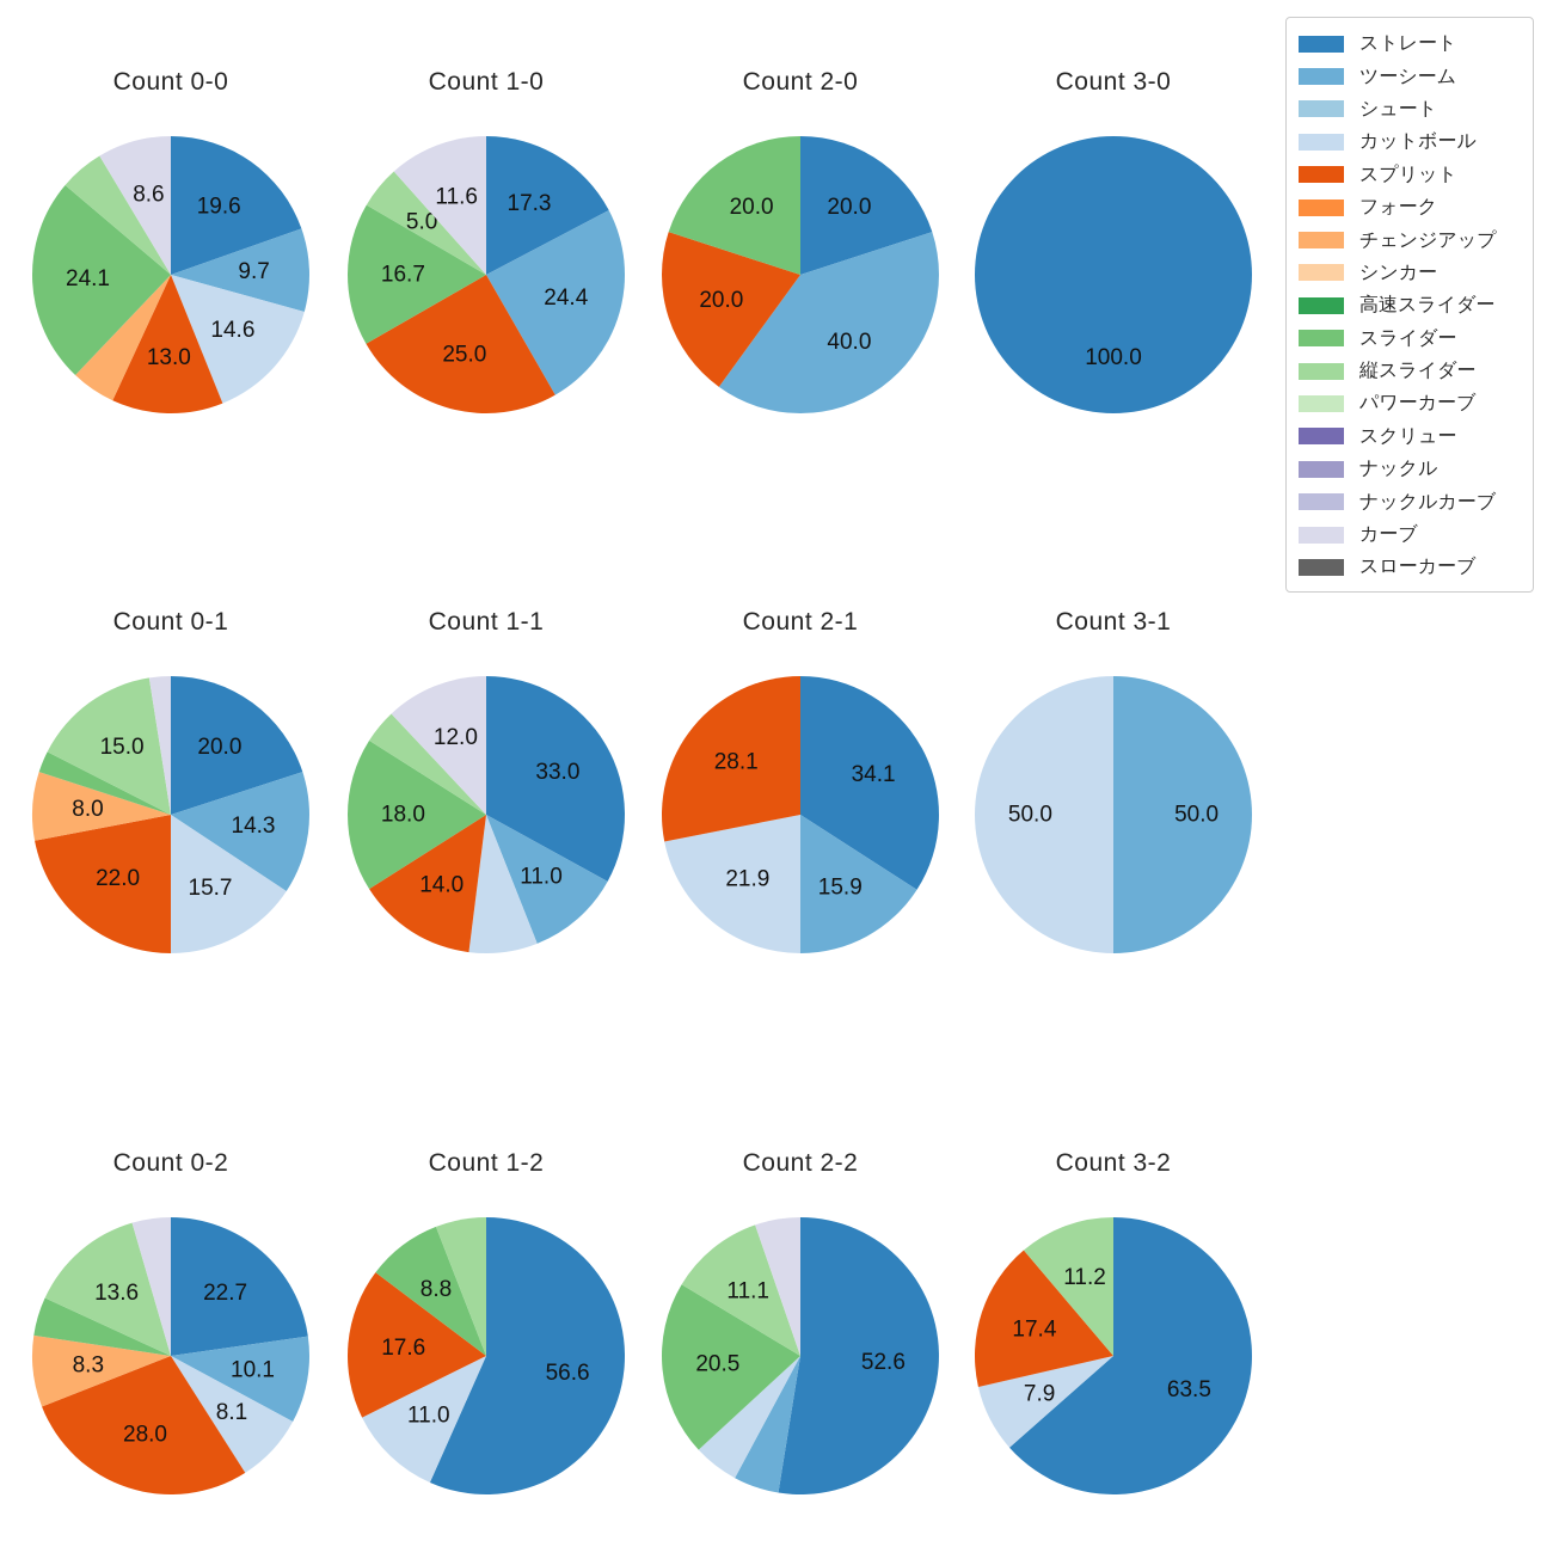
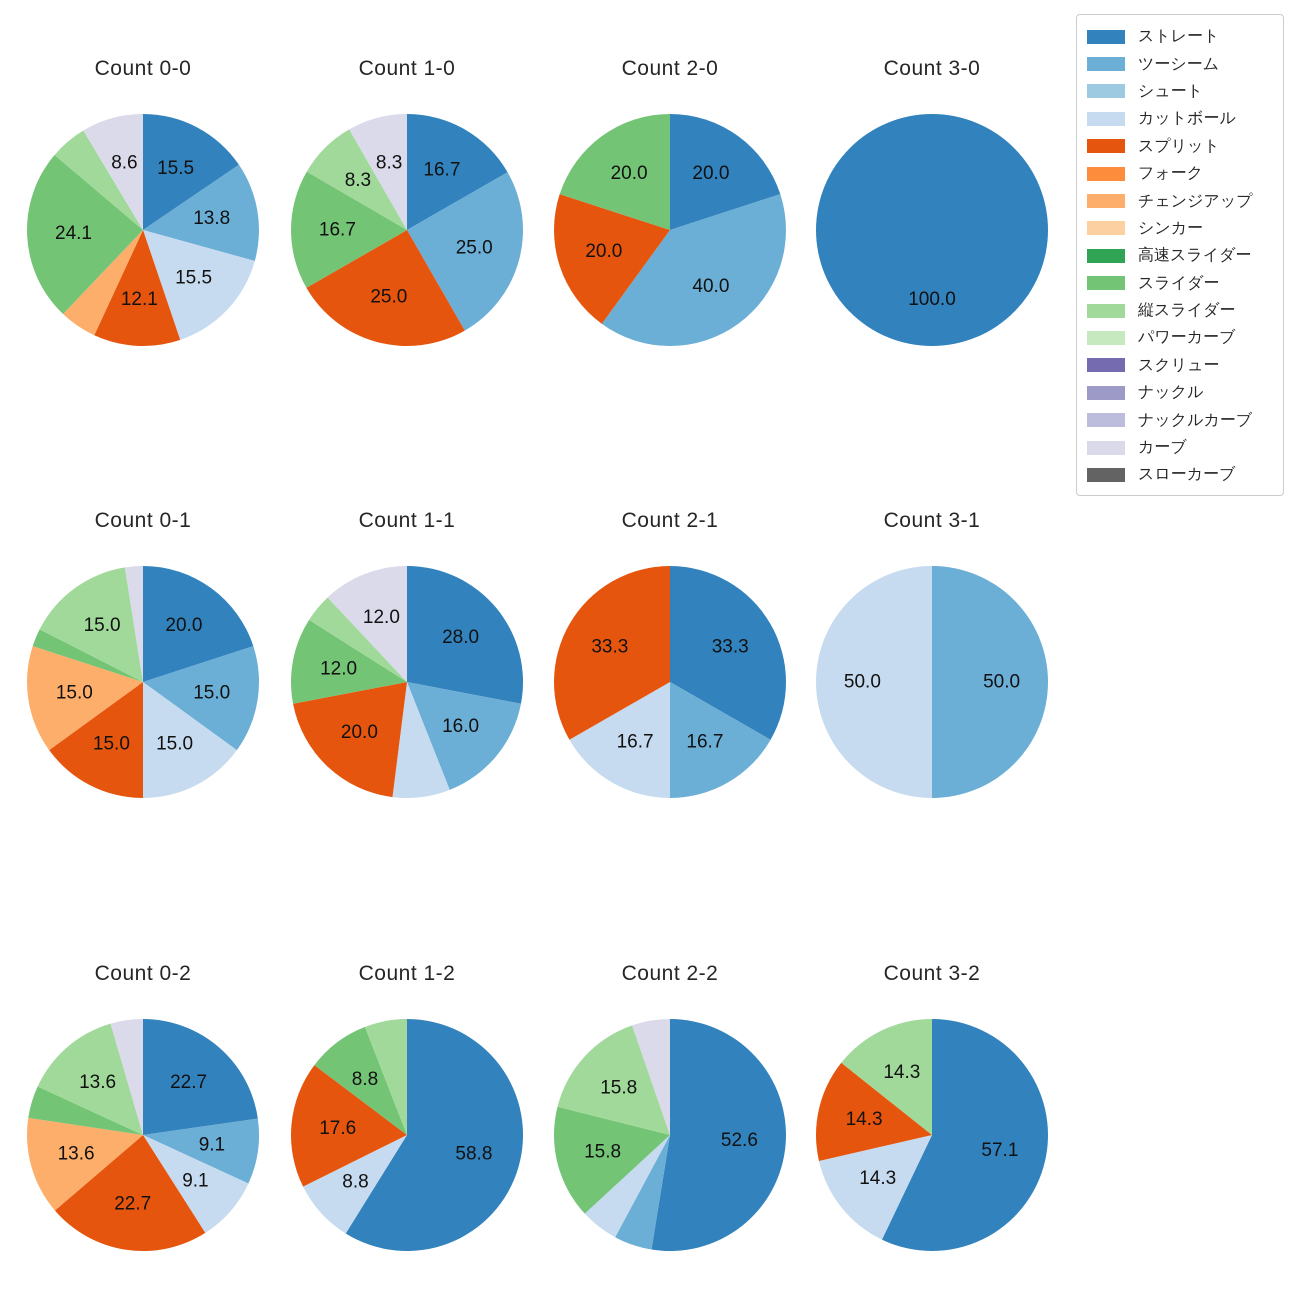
Count 0-0/ストレート: 19.6 -> 15.5
Count 0-0/ツーシーム: 9.7 -> 13.8
Count 0-0/カットボール: 14.6 -> 15.5
Count 0-0/スプリット: 13.0 -> 12.1
Count 1-0/ストレート: 17.3 -> 16.7
Count 1-0/ツーシーム: 24.4 -> 25.0
Count 1-0/縦スライダー: 5.0 -> 8.3
Count 1-0/カーブ: 11.6 -> 8.3
Count 0-1/ツーシーム: 14.3 -> 15.0
Count 0-1/カットボール: 15.7 -> 15.0
Count 0-1/スプリット: 22.0 -> 15.0
Count 0-1/チェンジアップ: 8.0 -> 15.0
Count 1-1/ストレート: 33.0 -> 28.0
Count 1-1/ツーシーム: 11.0 -> 16.0
Count 1-1/スプリット: 14.0 -> 20.0
Count 1-1/スライダー: 18.0 -> 12.0
Count 2-1/ストレート: 34.1 -> 33.3
Count 2-1/ツーシーム: 15.9 -> 16.7
Count 2-1/カットボール: 21.9 -> 16.7
Count 2-1/スプリット: 28.1 -> 33.3
Count 0-2/ツーシーム: 10.1 -> 9.1
Count 0-2/カットボール: 8.1 -> 9.1
Count 0-2/スプリット: 28.0 -> 22.7
Count 0-2/チェンジアップ: 8.3 -> 13.6
Count 1-2/ストレート: 56.6 -> 58.8
Count 1-2/カットボール: 11.0 -> 8.8
Count 2-2/スライダー: 20.5 -> 15.8
Count 2-2/縦スライダー: 11.1 -> 15.8
Count 3-2/ストレート: 63.5 -> 57.1
Count 3-2/カットボール: 7.9 -> 14.3
Count 3-2/スプリット: 17.4 -> 14.3
Count 3-2/縦スライダー: 11.2 -> 14.3
